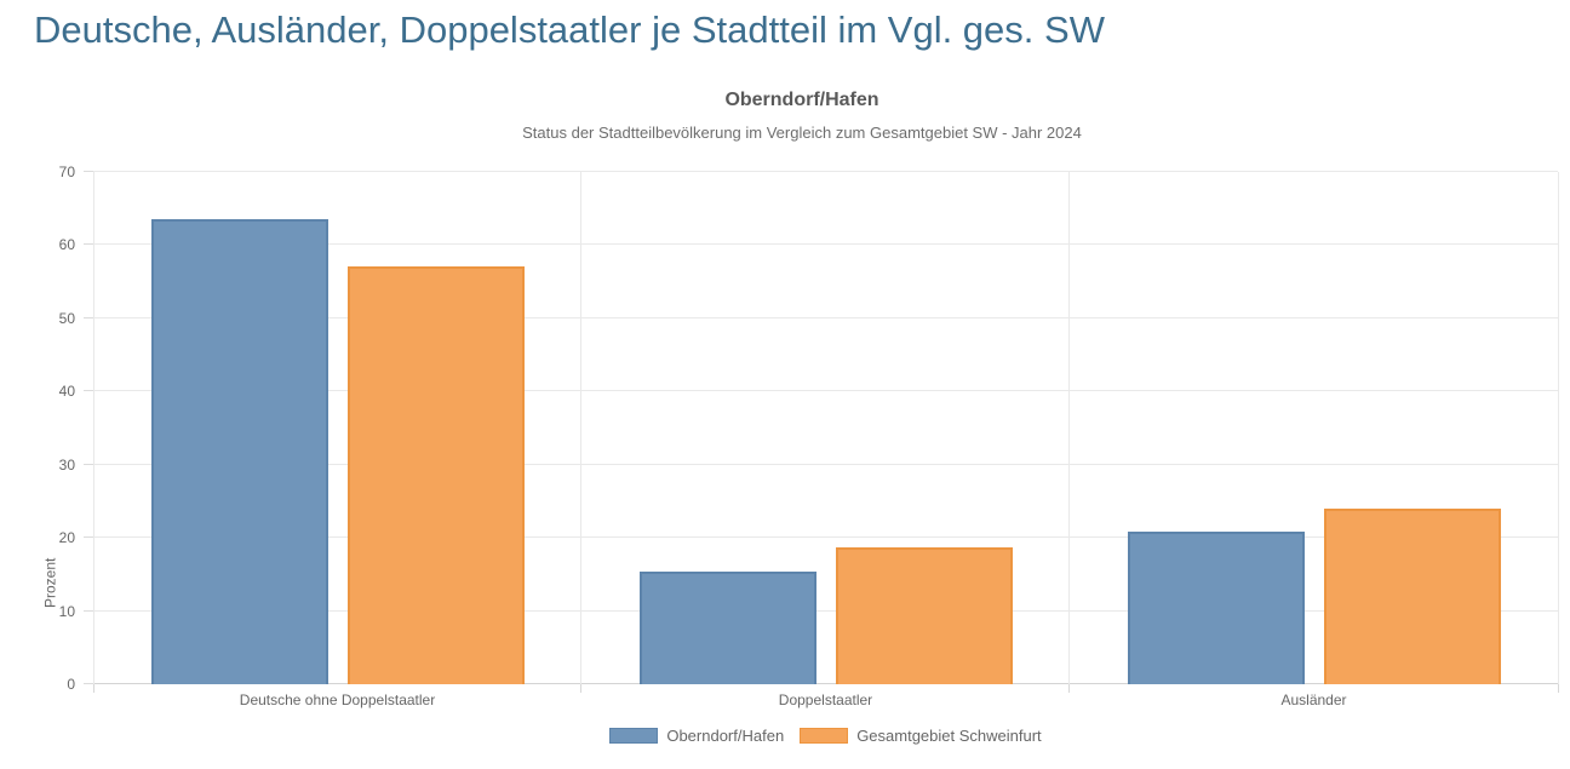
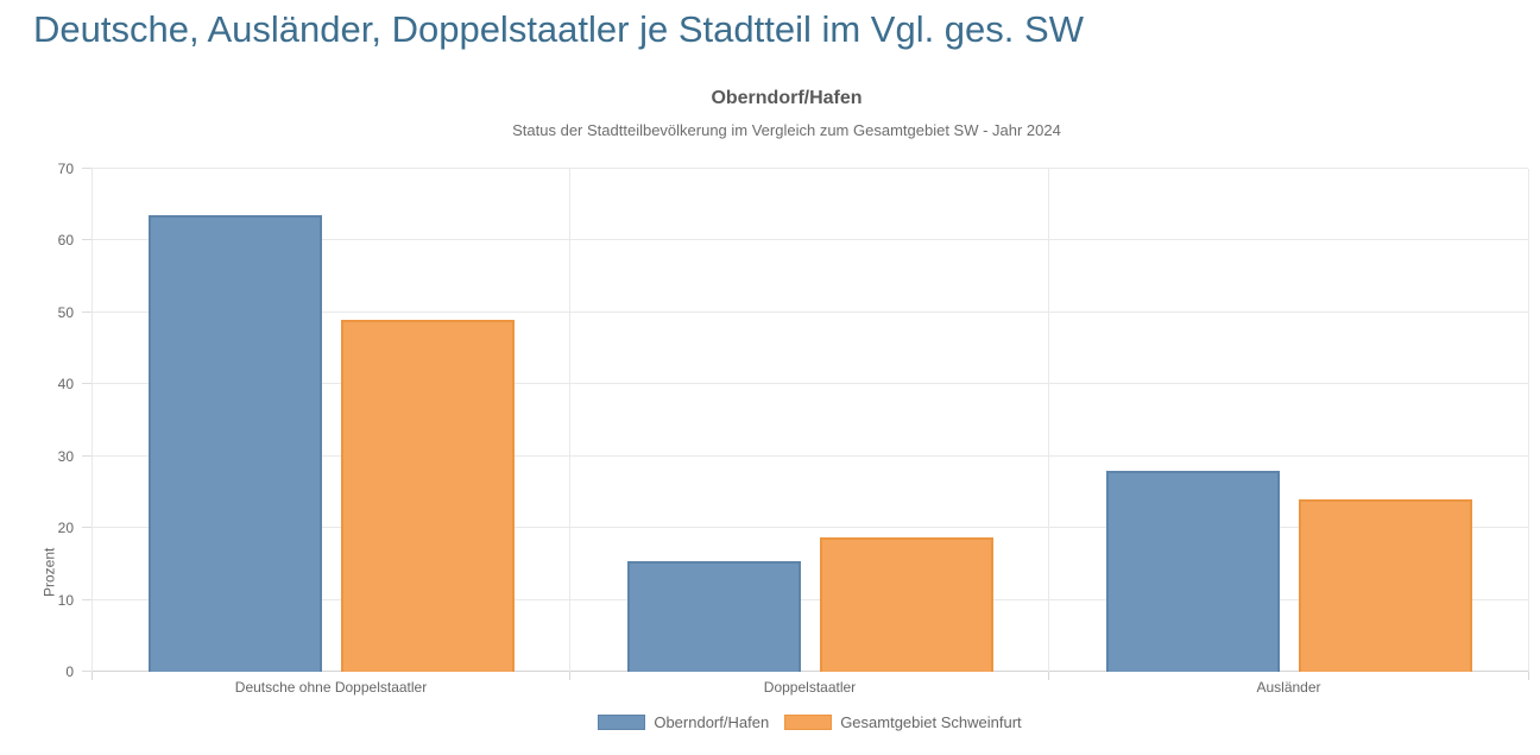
Gesamtgebiet Schweinfurt/Deutsche ohne Doppelstaatler: 57 -> 49
Oberndorf/Hafen/Ausländer: 21 -> 28
